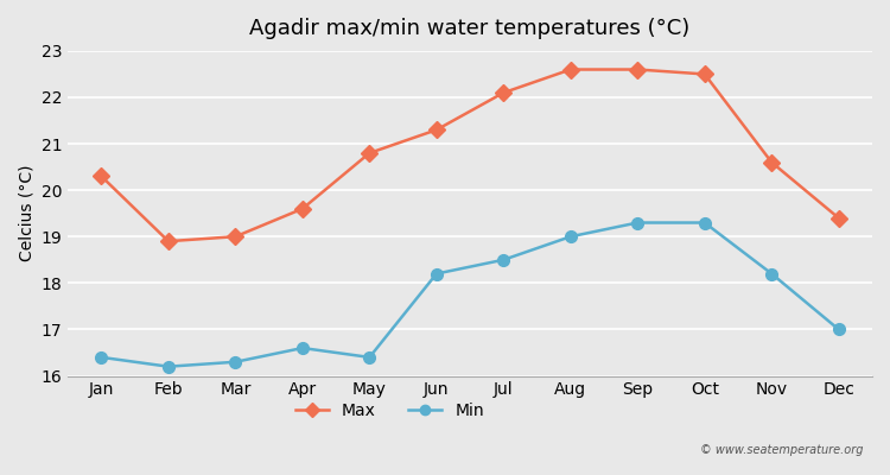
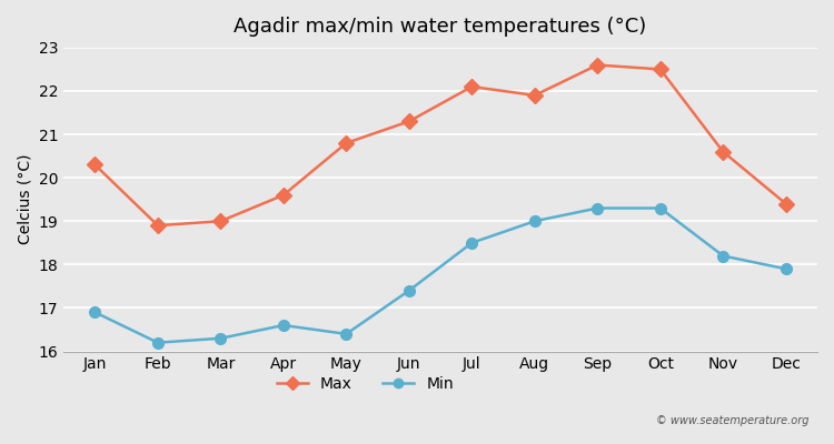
Min/Jan: 16.4 -> 16.9
Min/Jun: 18.2 -> 17.4
Max/Aug: 22.6 -> 21.9
Min/Dec: 17.0 -> 17.9
